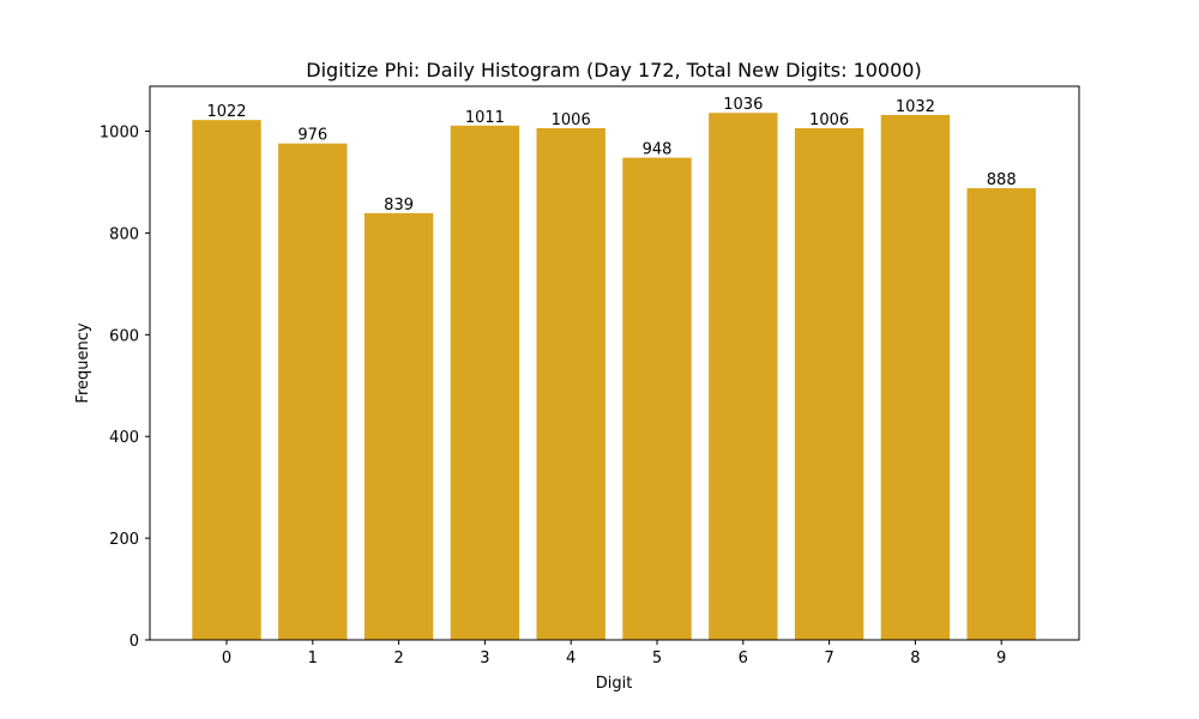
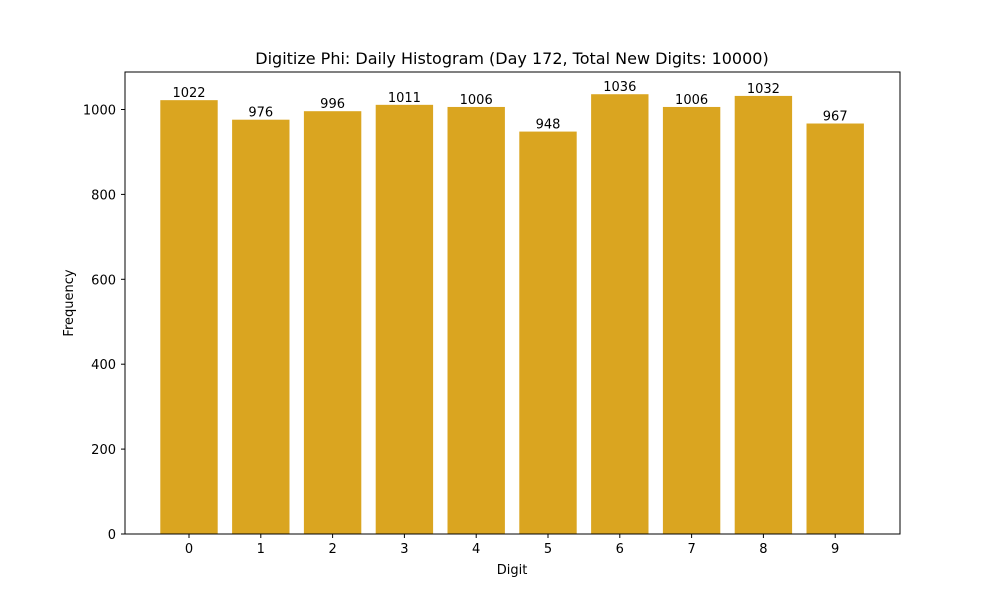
2: 839 -> 996
9: 888 -> 967
